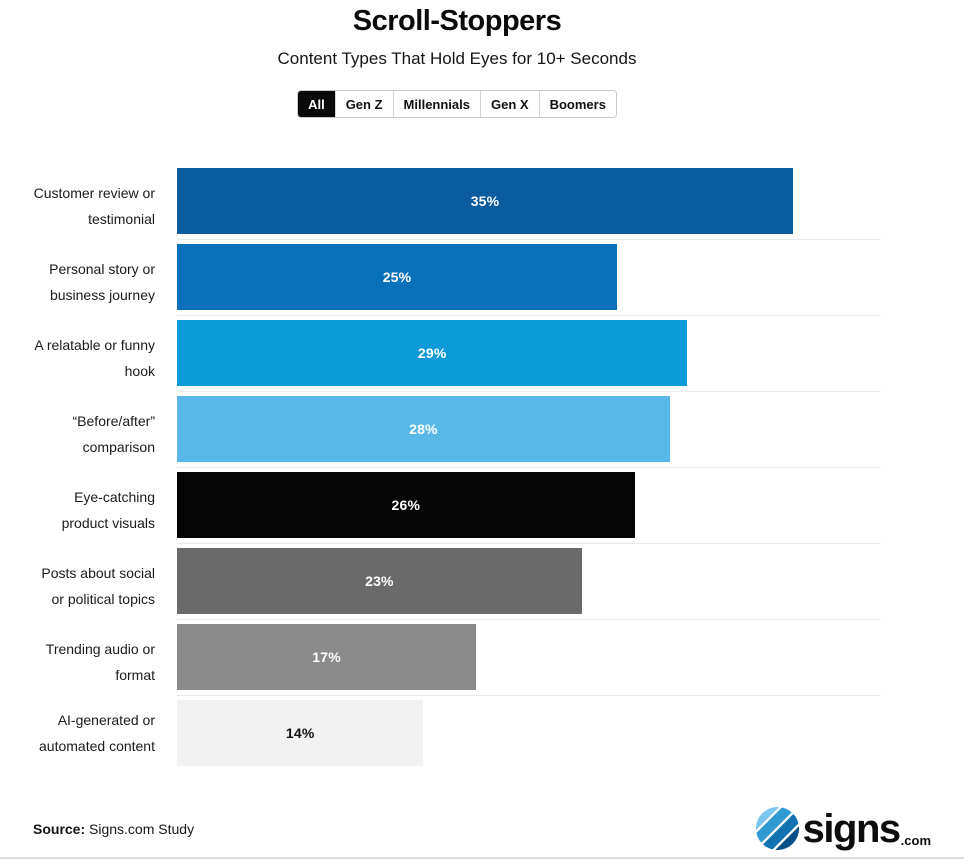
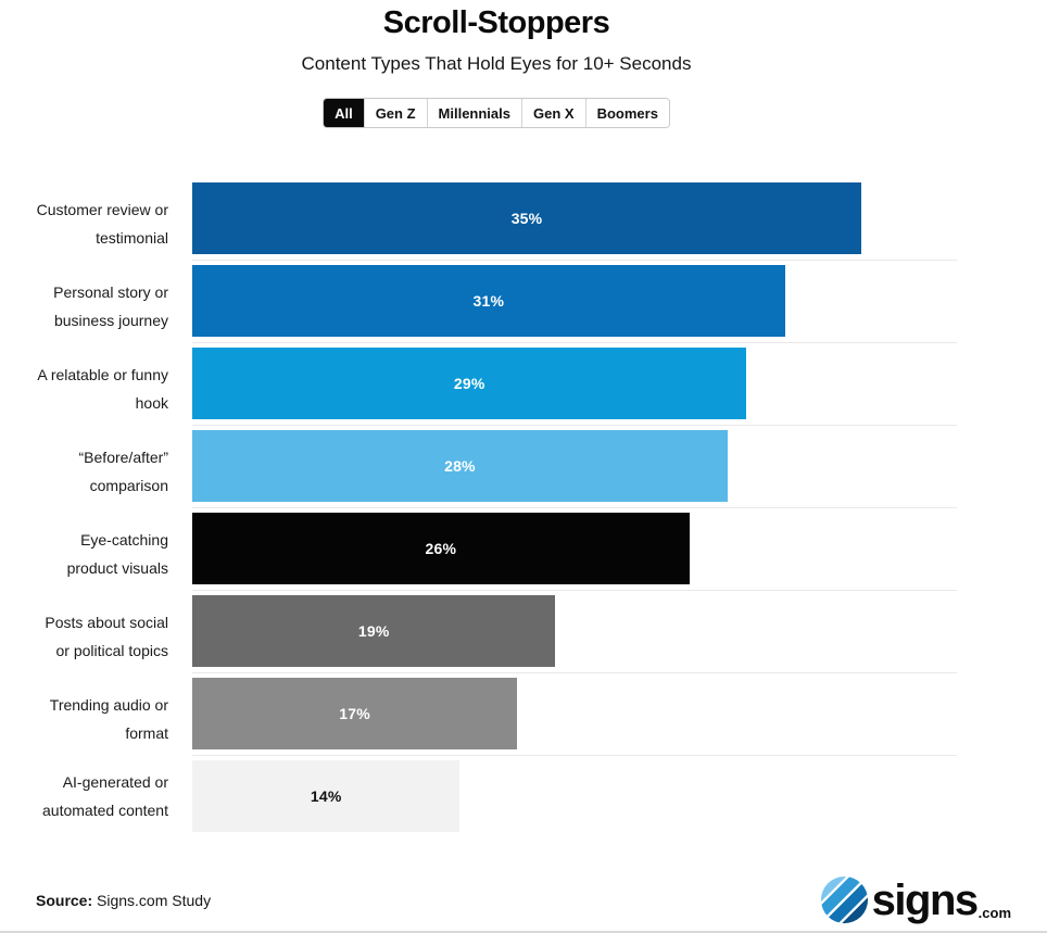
Personal story or business journey: 25% -> 31%
Posts about social or political topics: 23% -> 19%
